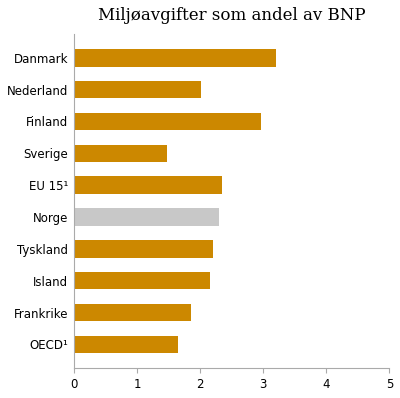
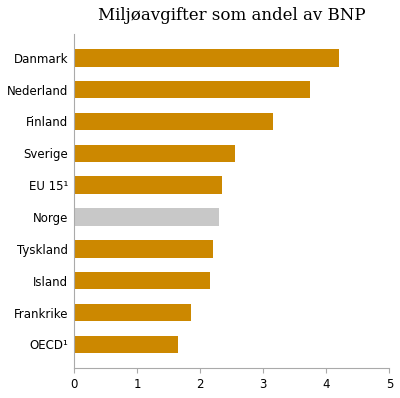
Danmark: 3.20 -> 4.20
Nederland: 2.02 -> 3.75
Finland: 2.96 -> 3.15
Sverige: 1.48 -> 2.55
